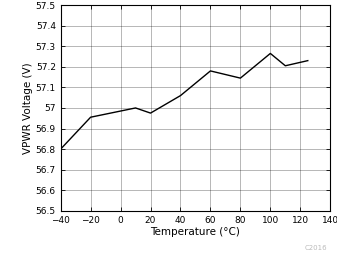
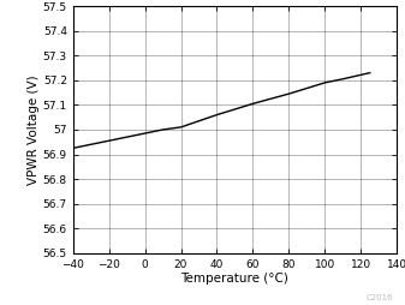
−40: 56.800 -> 56.925
20: 56.975 -> 57.010
60: 57.180 -> 57.105
100: 57.265 -> 57.190
